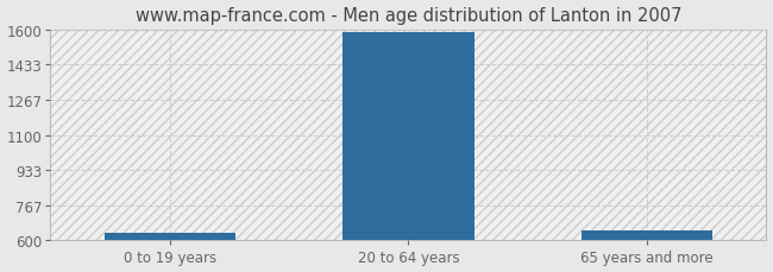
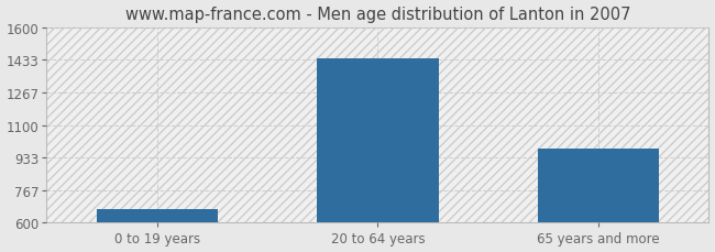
0 to 19 years: 640 -> 670
20 to 64 years: 1590 -> 1440
65 years and more: 650 -> 980
